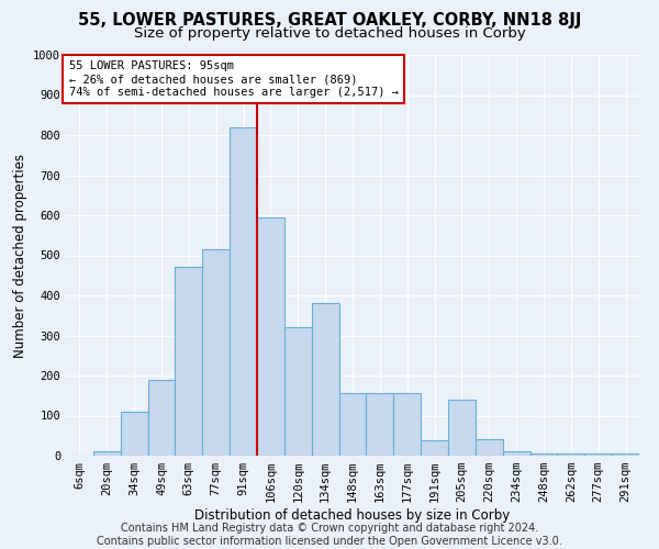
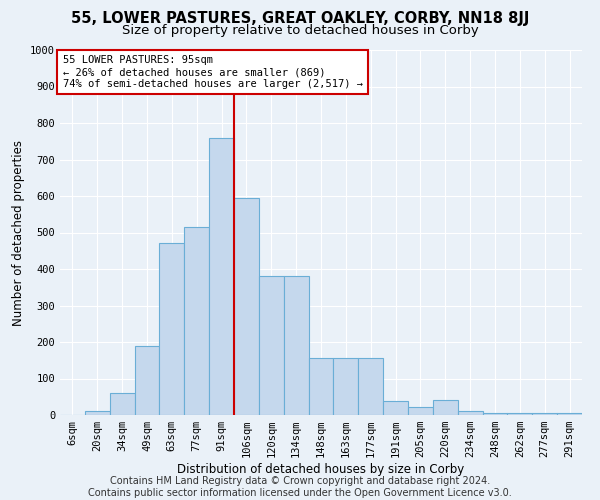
34sqm: 110 -> 60
91sqm: 820 -> 760
120sqm: 320 -> 380
205sqm: 140 -> 22
